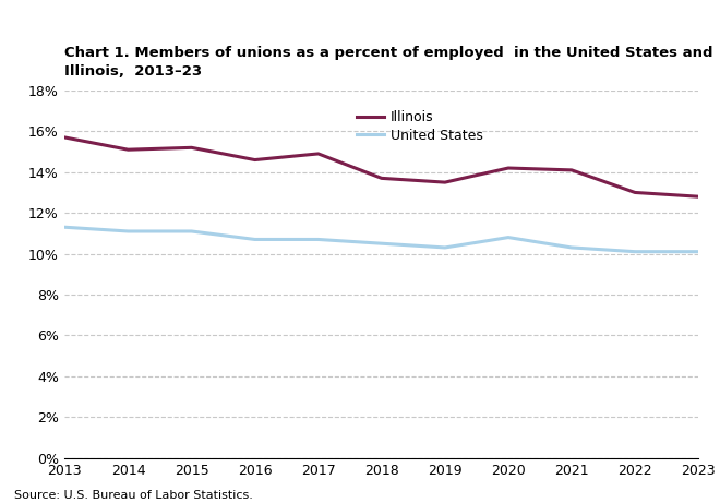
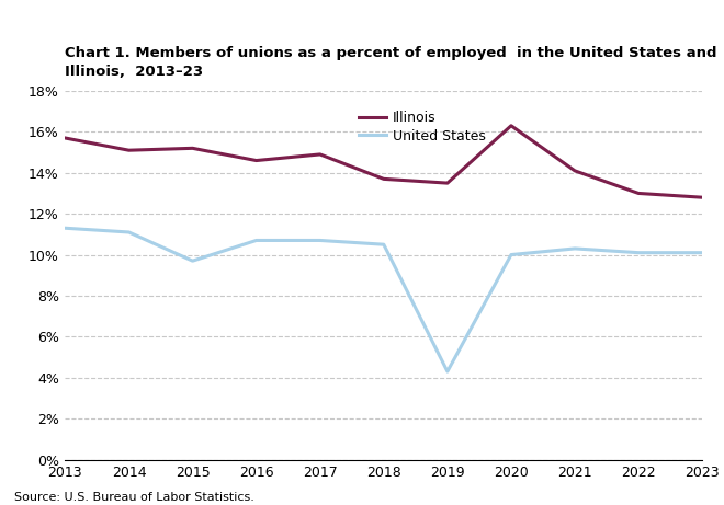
United States/2015: 11.1% -> 9.7%
United States/2019: 10.3% -> 4.3%
Illinois/2020: 14.2% -> 16.3%
United States/2020: 10.8% -> 10.0%
